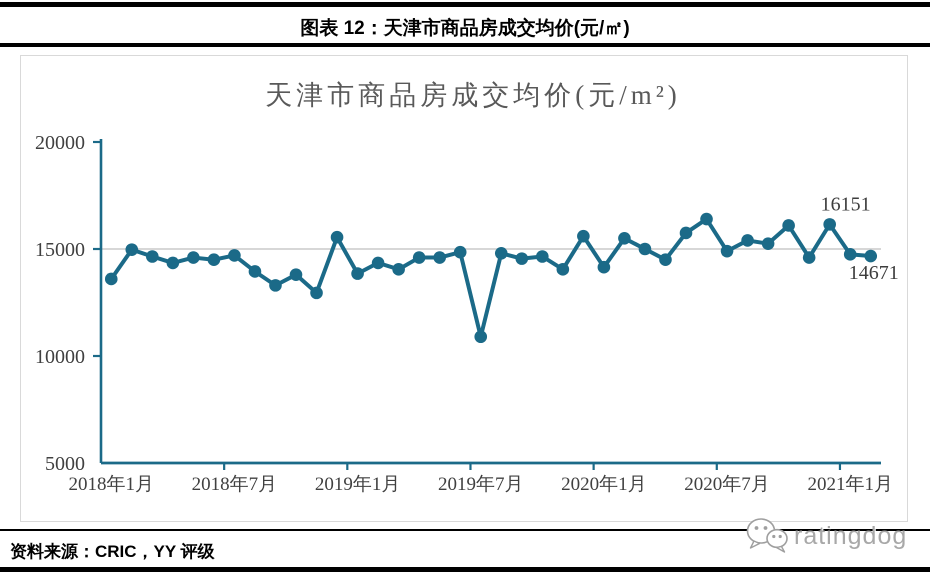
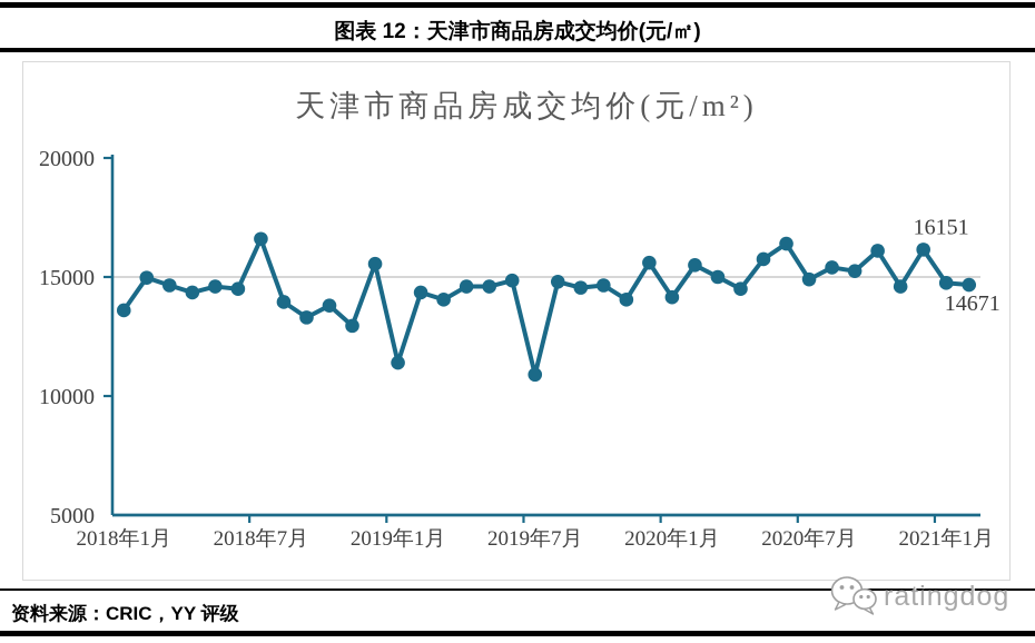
2018年7月: 14700 -> 16600
2019年1月: 13800 -> 11400
